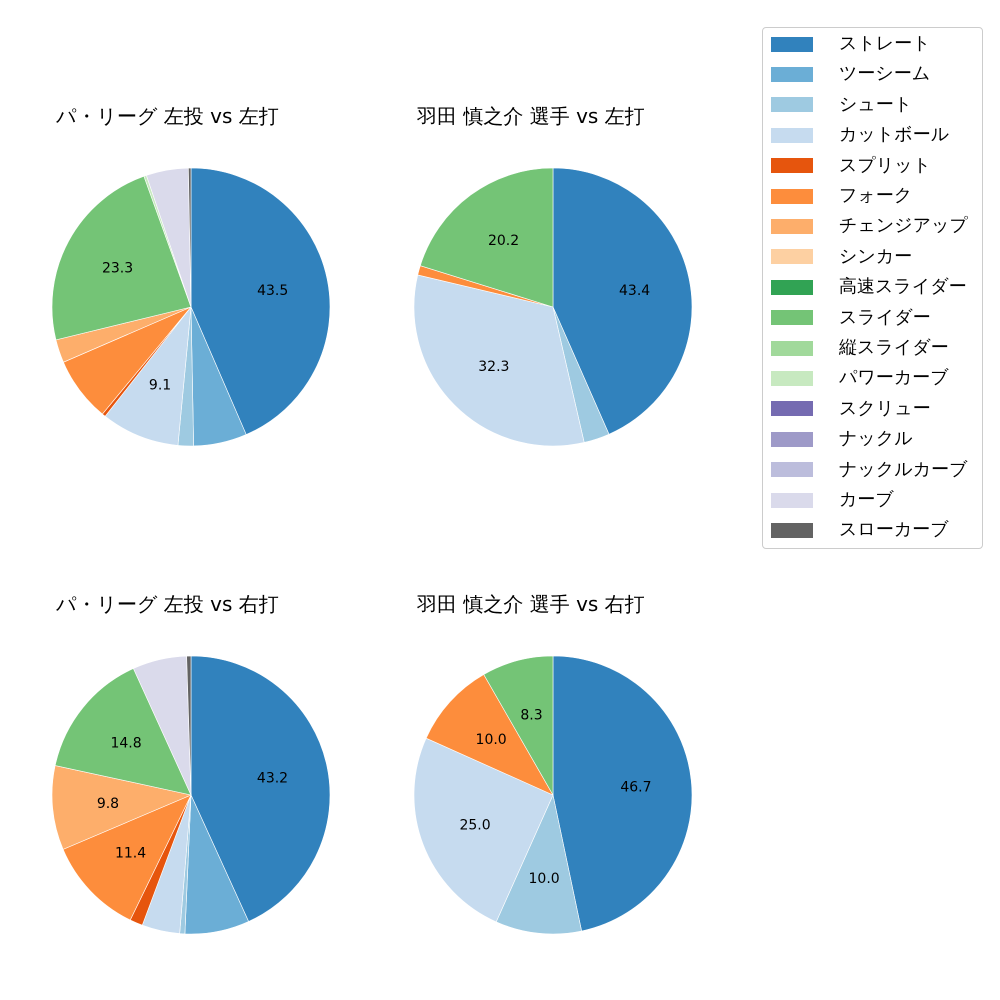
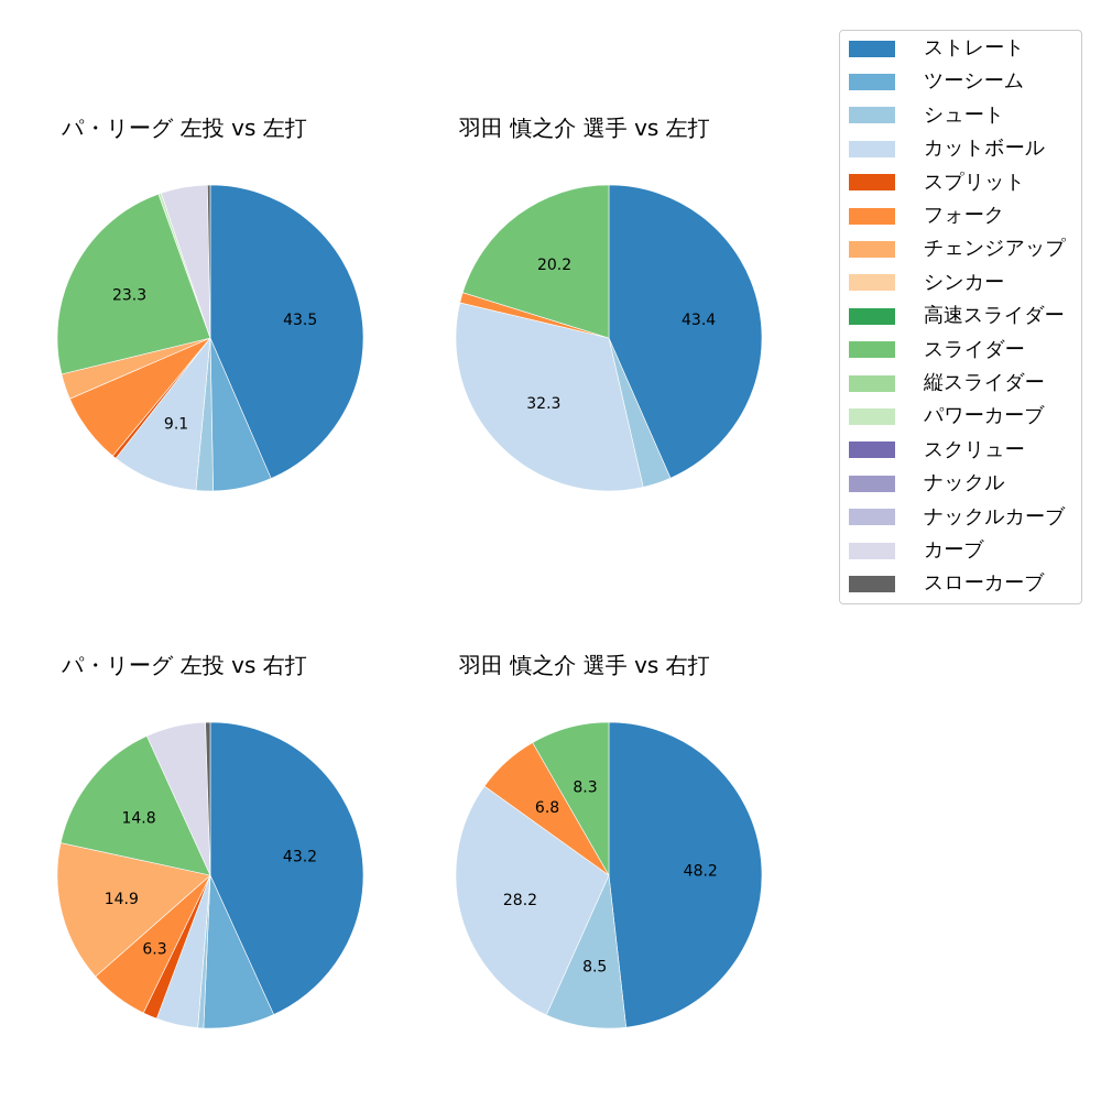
パ・リーグ 左投 vs 右打/フォーク: 11.4 -> 6.3
パ・リーグ 左投 vs 右打/チェンジアップ: 9.8 -> 14.9
羽田 慎之介 選手 vs 右打/ストレート: 46.7 -> 48.2
羽田 慎之介 選手 vs 右打/シュート: 10.0 -> 8.5
羽田 慎之介 選手 vs 右打/カットボール: 25.0 -> 28.2
羽田 慎之介 選手 vs 右打/フォーク: 10.0 -> 6.8
